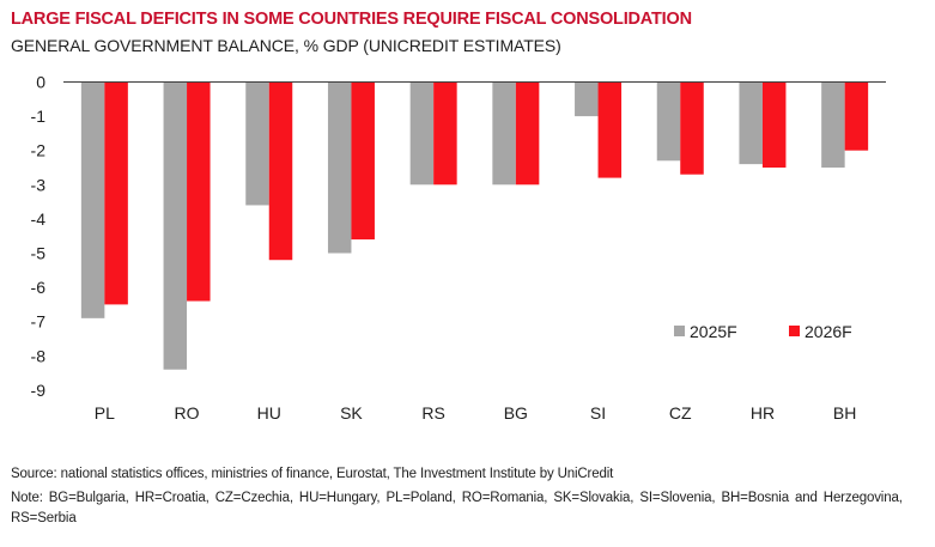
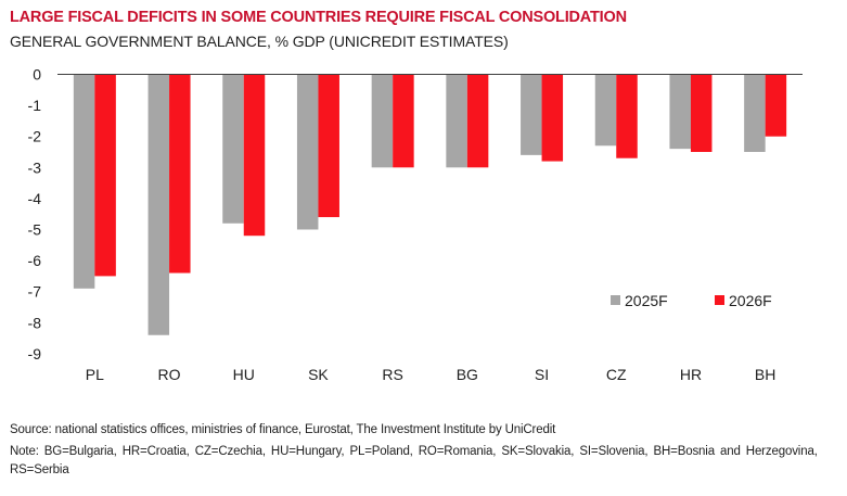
2025F/HU: -3.6 -> -4.8
2025F/SI: -1.0 -> -2.6
